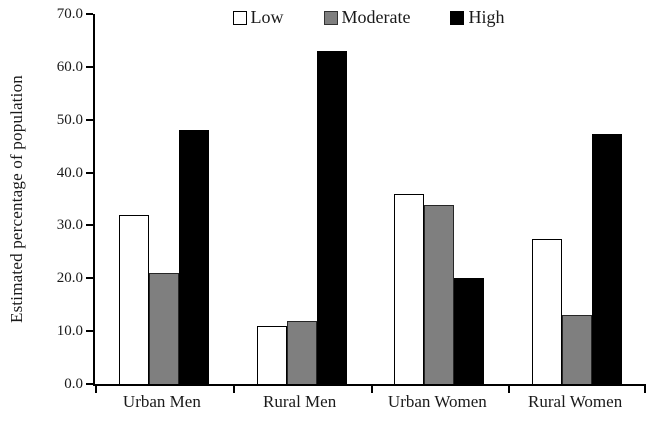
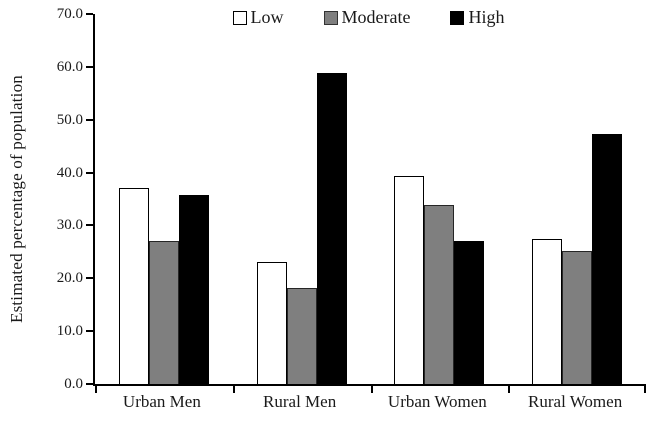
Low/Urban Men: 32 -> 37
Moderate/Urban Men: 21 -> 27
High/Urban Men: 48 -> 36
Low/Rural Men: 11 -> 23
Moderate/Rural Men: 12 -> 18
High/Rural Men: 63 -> 59
Low/Urban Women: 36 -> 39
High/Urban Women: 20 -> 27
Moderate/Rural Women: 13 -> 25
